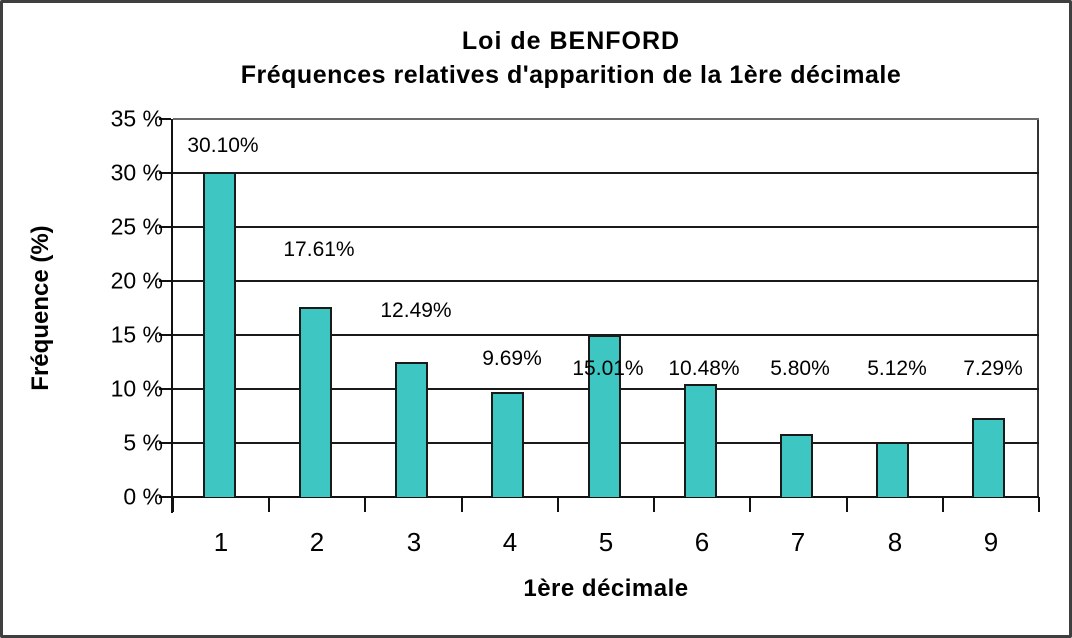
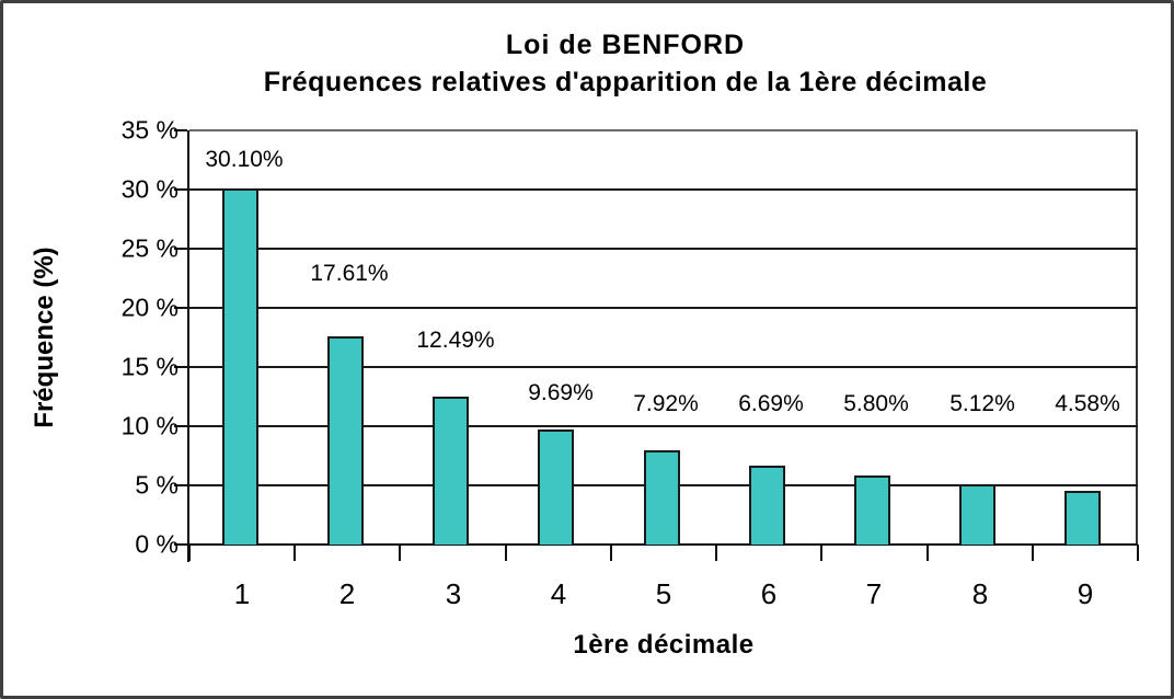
5: 15.01% -> 7.92%
6: 10.48% -> 6.69%
9: 7.29% -> 4.58%
